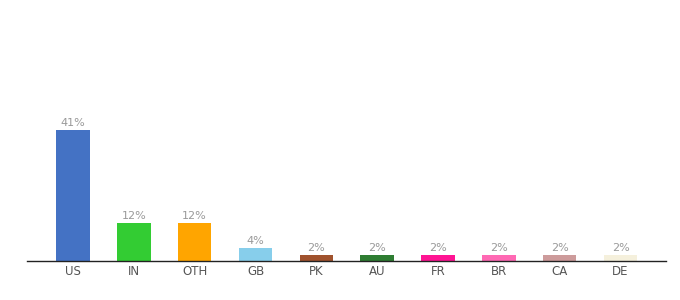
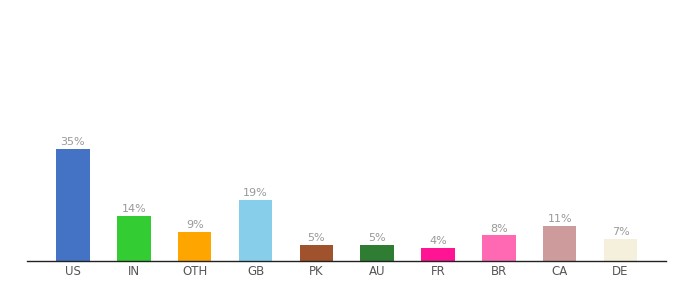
US: 41% -> 35%
IN: 12% -> 14%
OTH: 12% -> 9%
GB: 4% -> 19%
PK: 2% -> 5%
AU: 2% -> 5%
FR: 2% -> 4%
BR: 2% -> 8%
CA: 2% -> 11%
DE: 2% -> 7%
